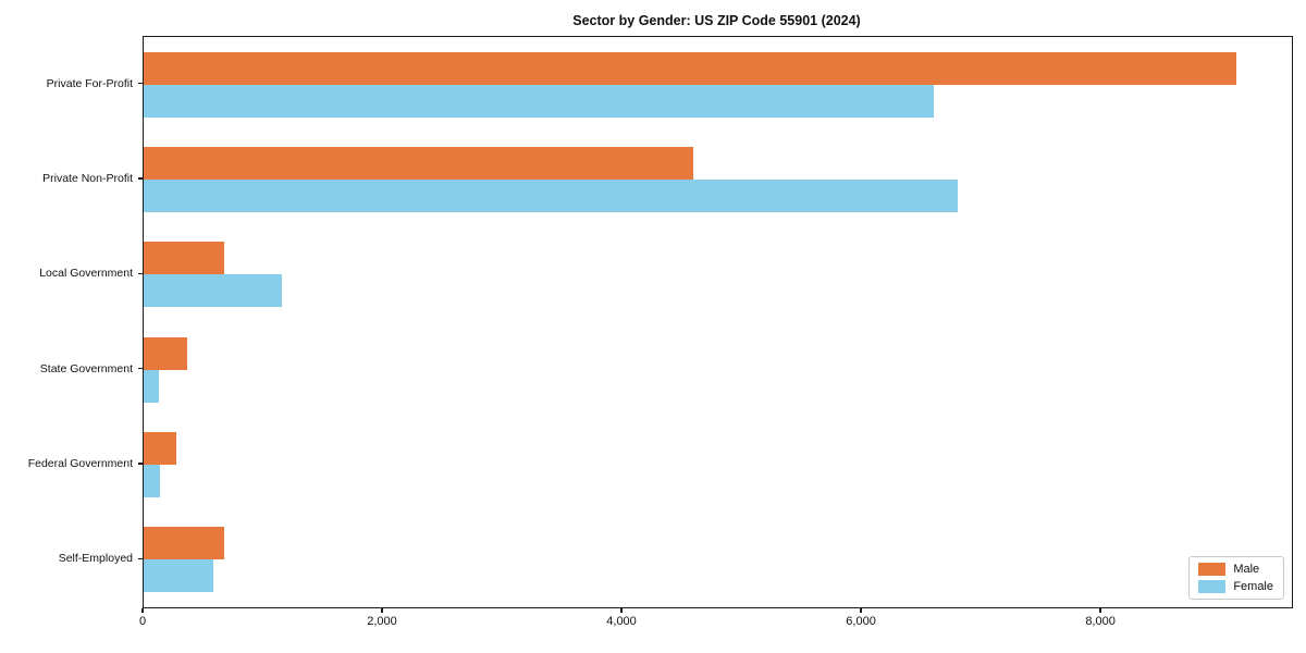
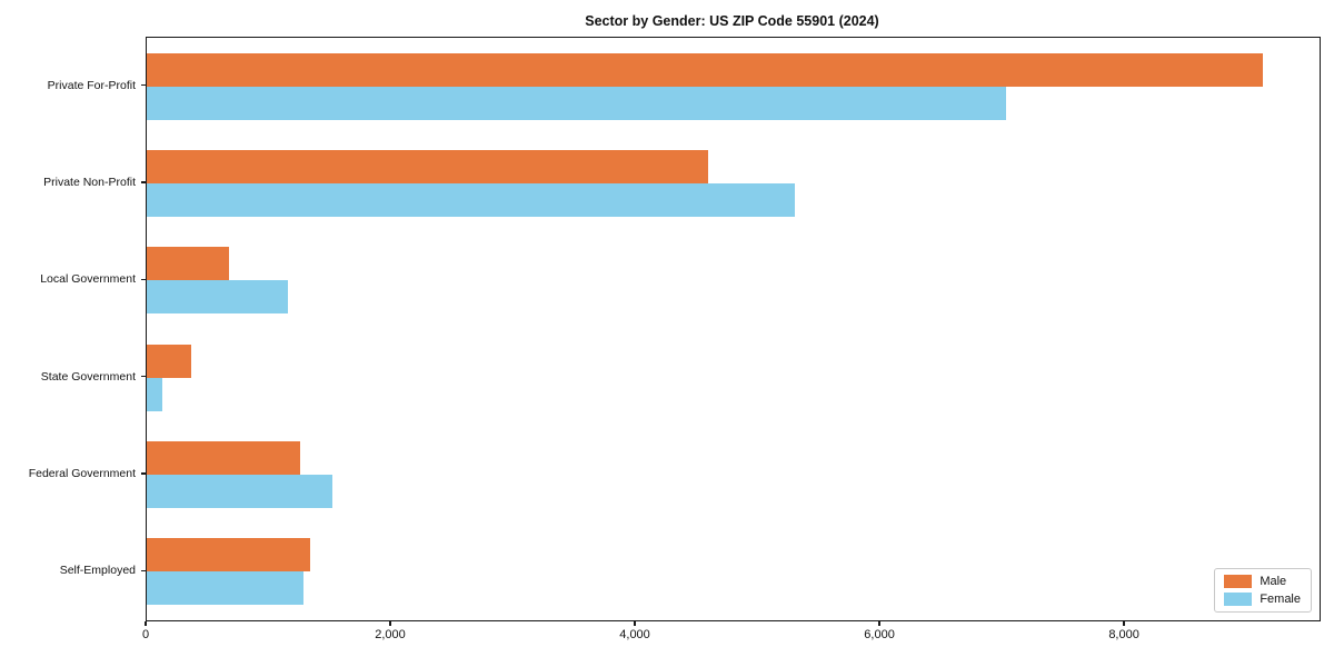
Female/Private For-Profit: 6600 -> 7030
Female/Private Non-Profit: 6800 -> 5300
Male/Federal Government: 270 -> 1250
Female/Federal Government: 140 -> 1520
Male/Self-Employed: 670 -> 1340
Female/Self-Employed: 580 -> 1280
